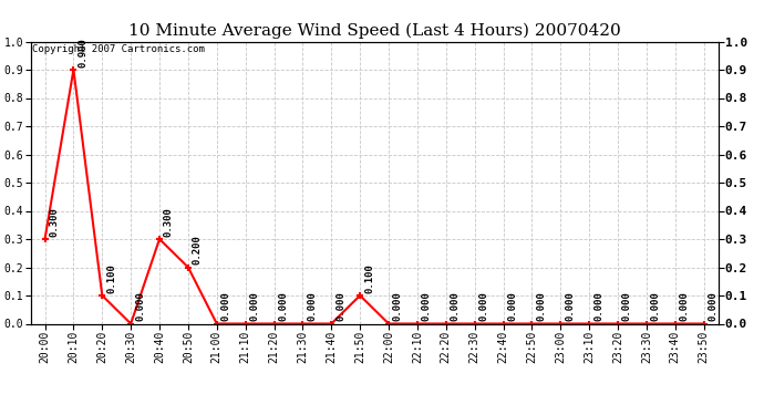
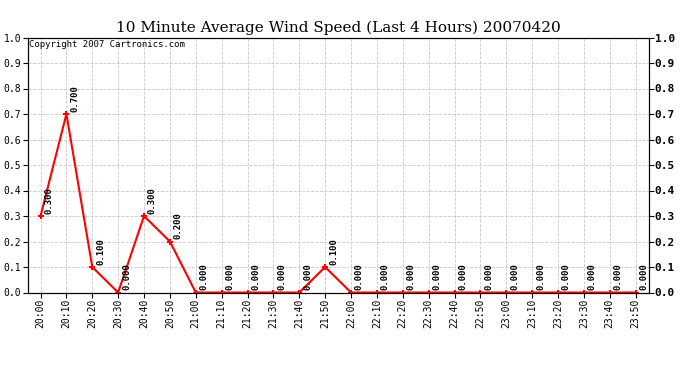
20:10: 0.9 -> 0.7
